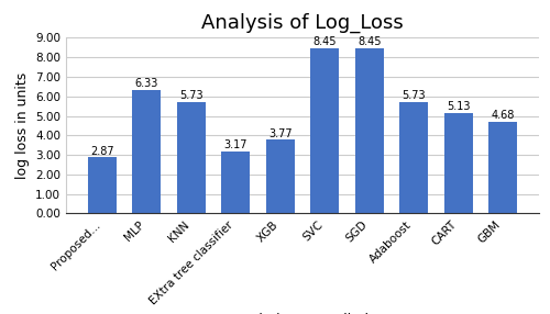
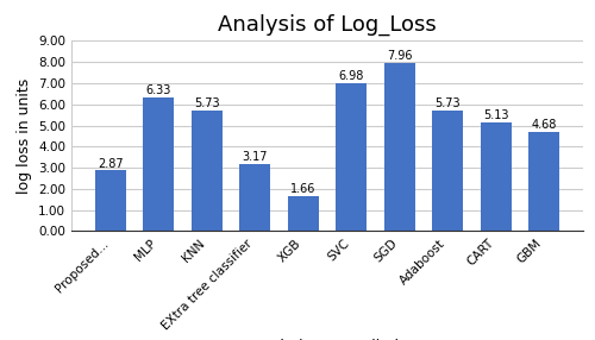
XGB: 3.77 -> 1.66
SVC: 8.45 -> 6.98
SGD: 8.45 -> 7.96
